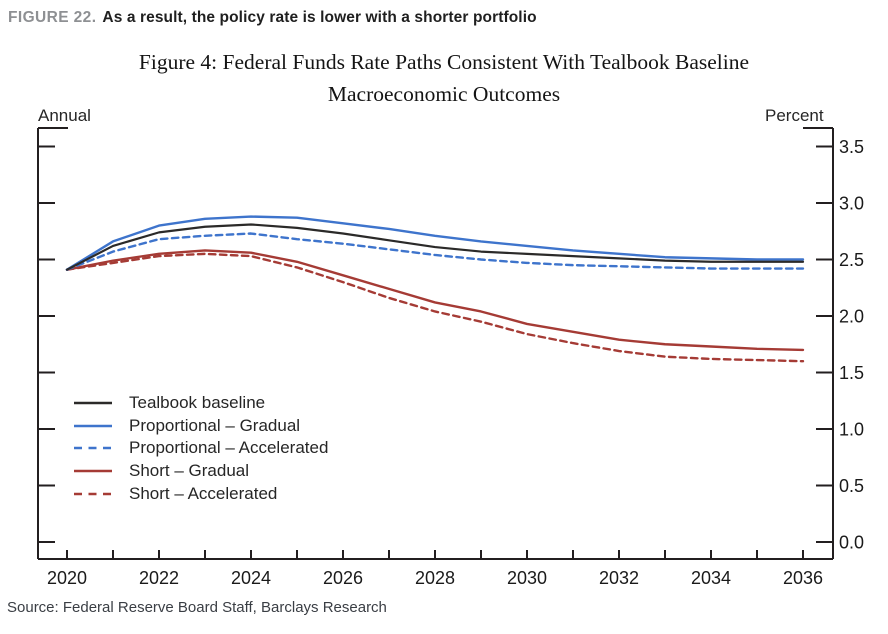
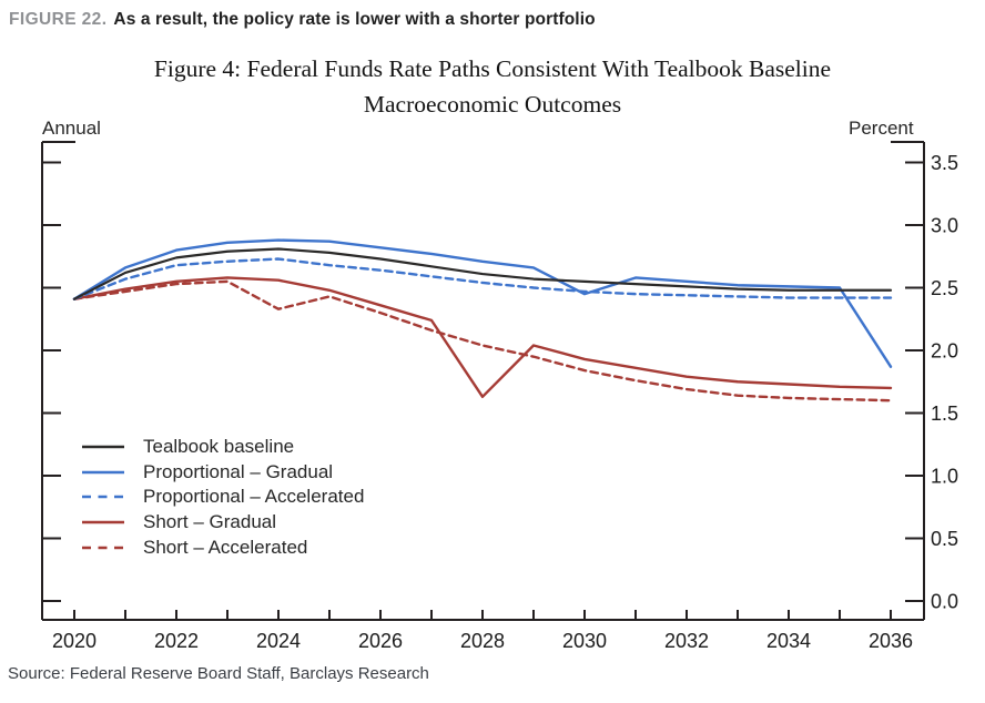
Short – Accelerated/2024: 2.53 -> 2.33
Short – Gradual/2028: 2.12 -> 1.63
Proportional – Gradual/2030: 2.62 -> 2.45
Proportional – Gradual/2036: 2.50 -> 1.87
